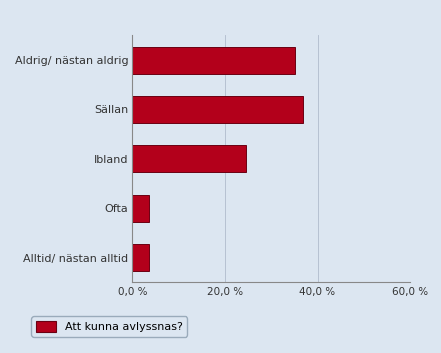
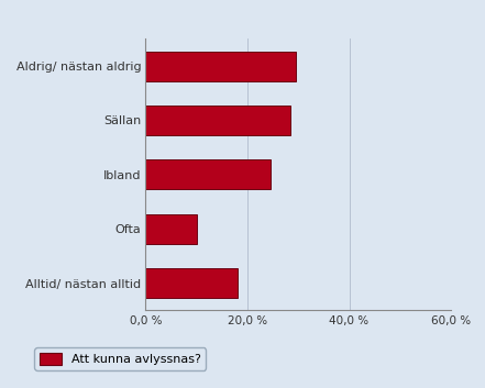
Aldrig/ nästan aldrig: 35,1 % -> 29,5 %
Sällan: 36,8 % -> 28,5 %
Ofta: 3,5 % -> 10,0 %
Alltid/ nästan alltid: 3,5 % -> 18,0 %
